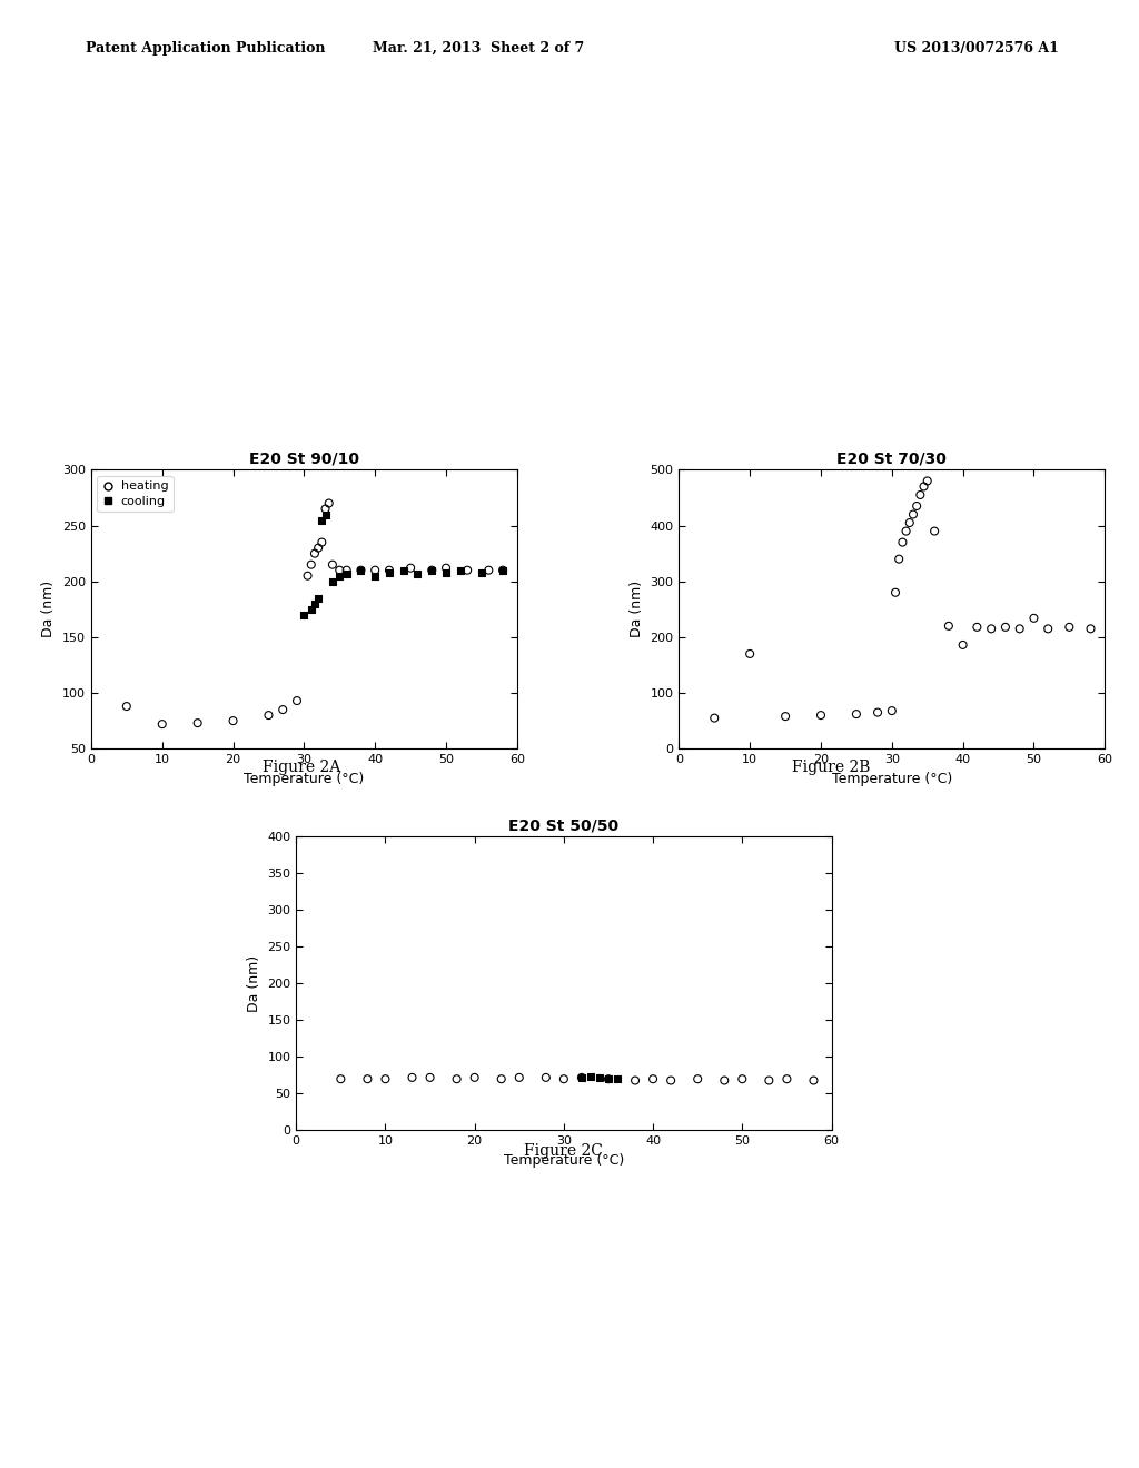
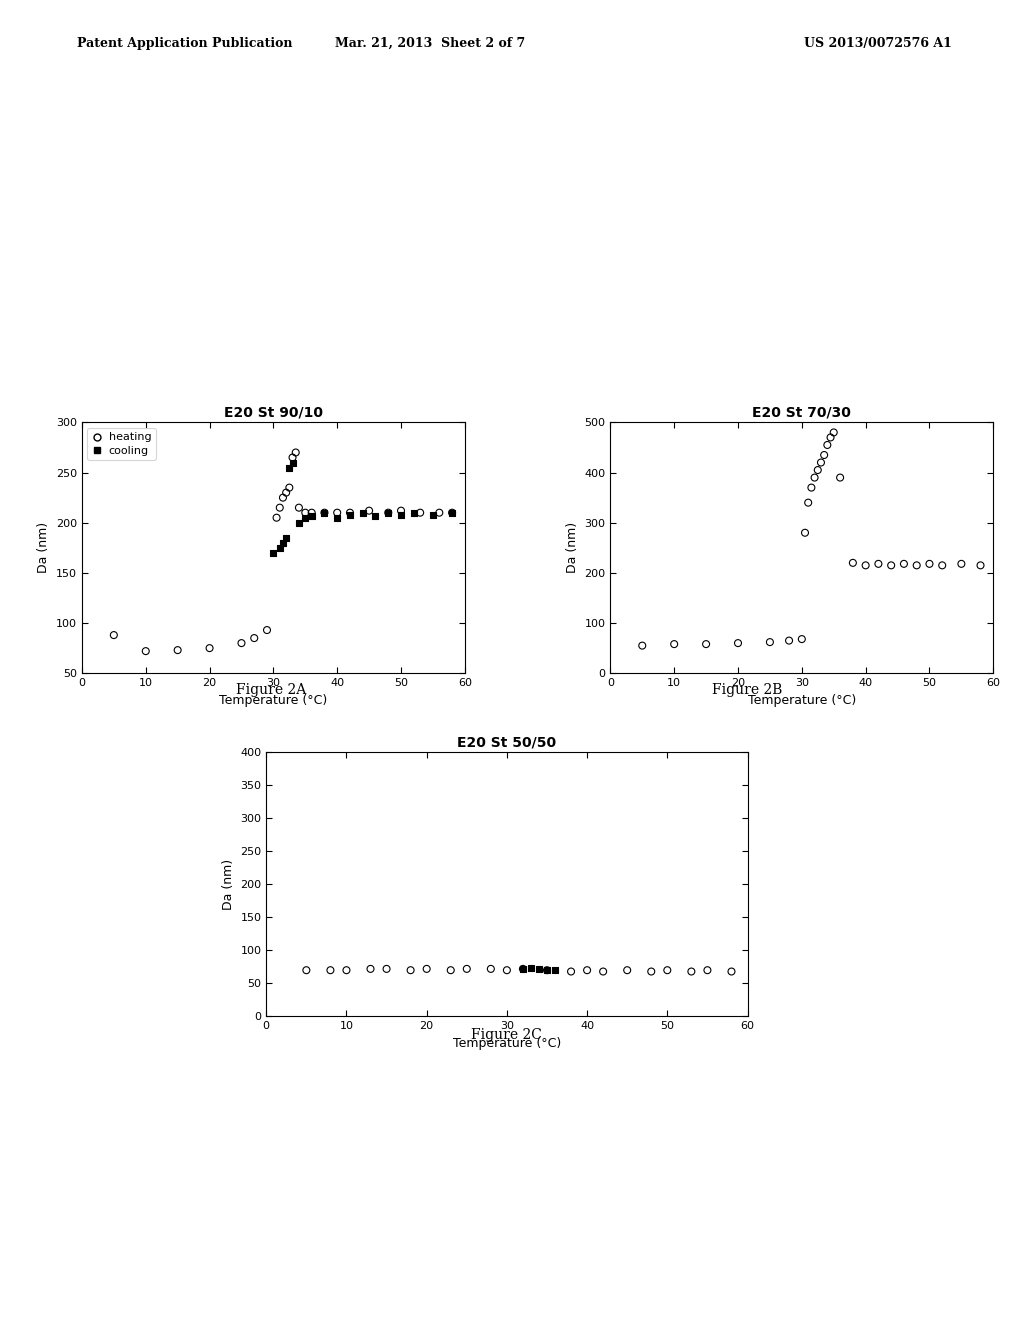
E20 St 70/30/10: 170 -> 58
E20 St 70/30/40: 186 -> 215
E20 St 70/30/50: 234 -> 218
